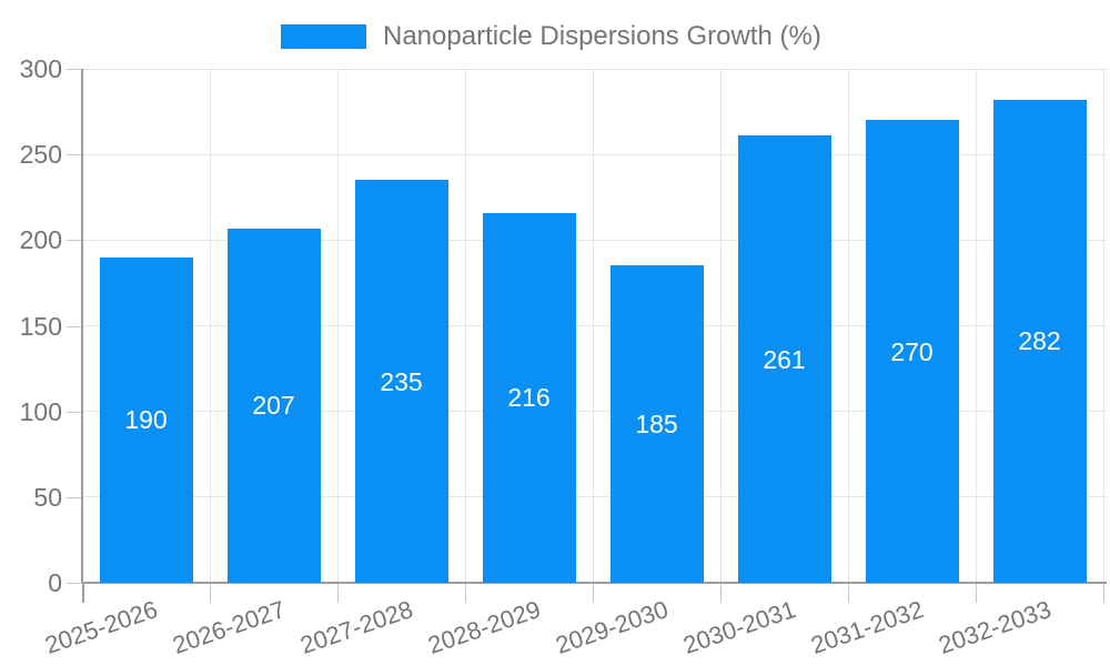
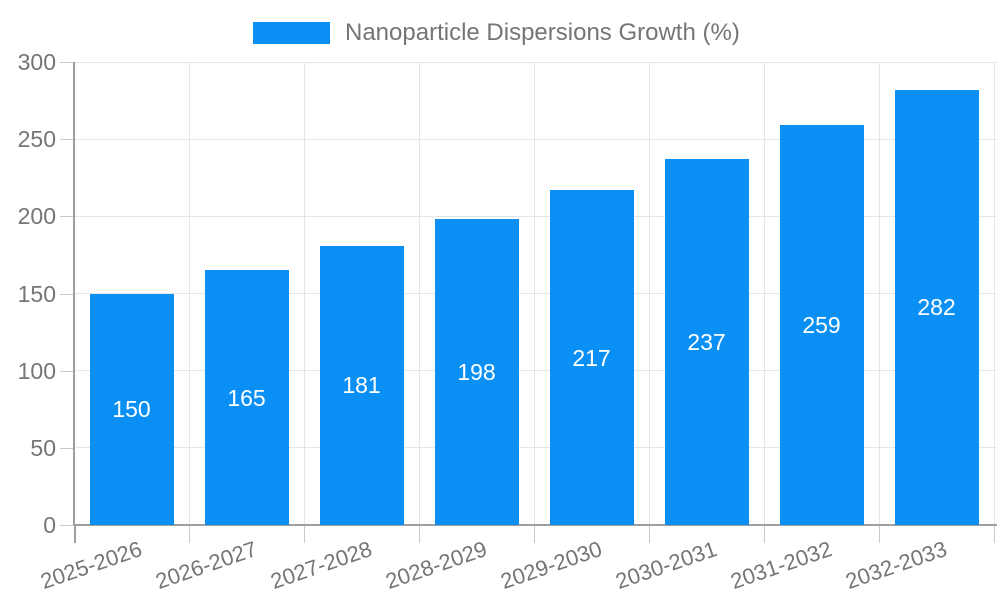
2025-2026: 190 -> 150
2026-2027: 207 -> 165
2027-2028: 235 -> 181
2028-2029: 216 -> 198
2029-2030: 185 -> 217
2030-2031: 261 -> 237
2031-2032: 270 -> 259
